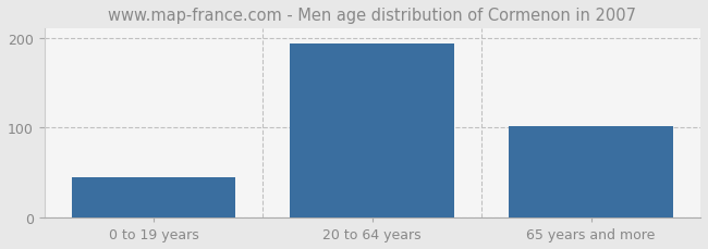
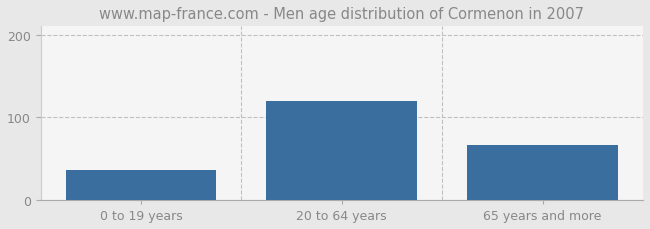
0 to 19 years: 45 -> 36
20 to 64 years: 193 -> 120
65 years and more: 102 -> 66
